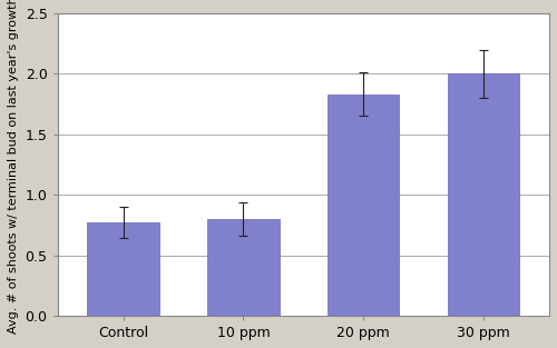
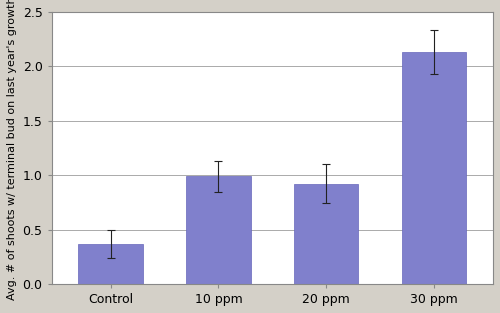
Control: 0.77 -> 0.37
10 ppm: 0.80 -> 0.99
20 ppm: 1.83 -> 0.92
30 ppm: 2.00 -> 2.13
